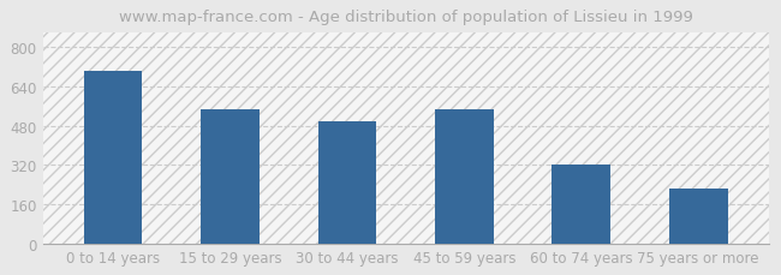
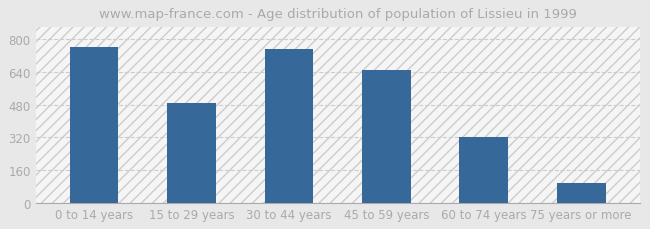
0 to 14 years: 705 -> 760
15 to 29 years: 545 -> 490
30 to 44 years: 500 -> 755
45 to 59 years: 545 -> 650
75 years or more: 225 -> 95
